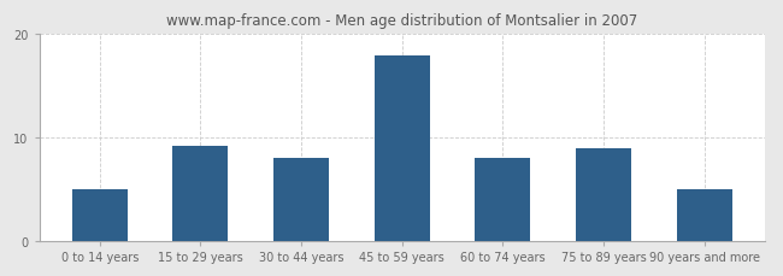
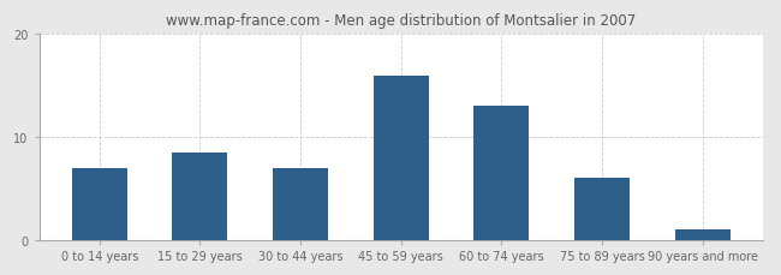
0 to 14 years: 5.0 -> 7.0
15 to 29 years: 9.2 -> 8.5
30 to 44 years: 8.0 -> 7.0
45 to 59 years: 18.0 -> 16.0
60 to 74 years: 8.0 -> 13.0
75 to 89 years: 9.0 -> 6.0
90 years and more: 5.0 -> 1.0
